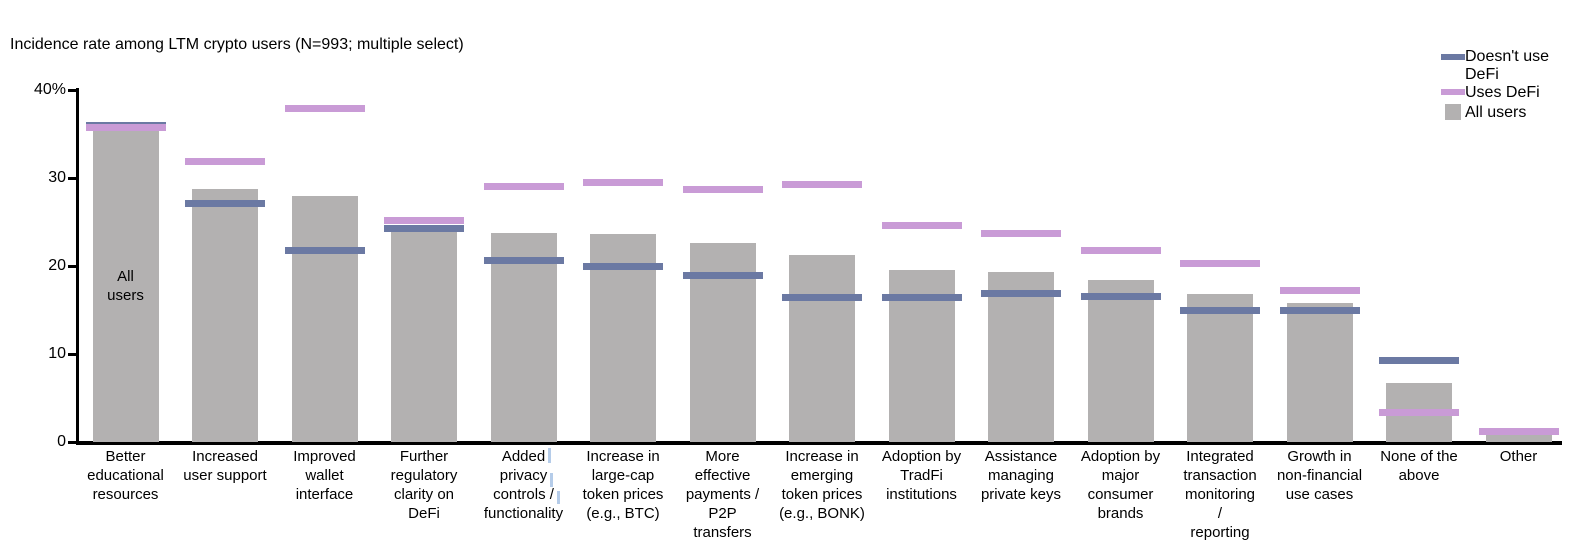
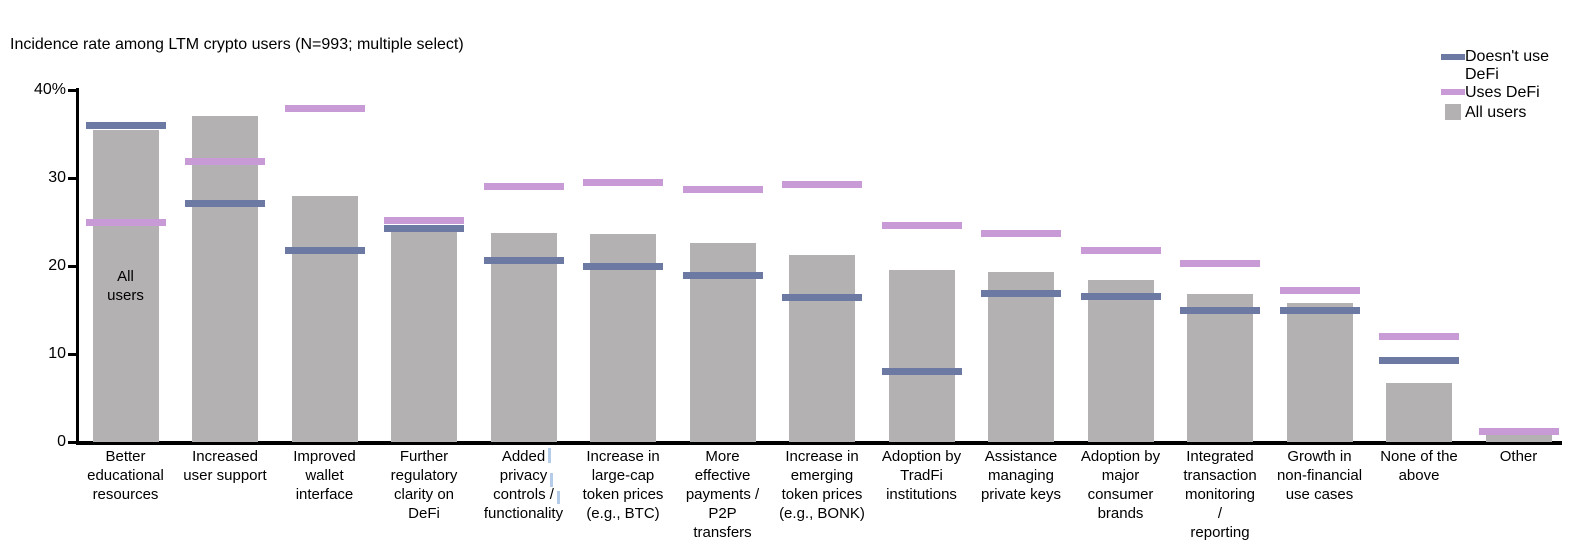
Uses DeFi/Better educational resources: 36% -> 25%
All users/Increased user support: 29% -> 37%
Doesn't use DeFi/Adoption by TradFi institutions: 16% -> 8%
Uses DeFi/None of the above: 3% -> 12%
